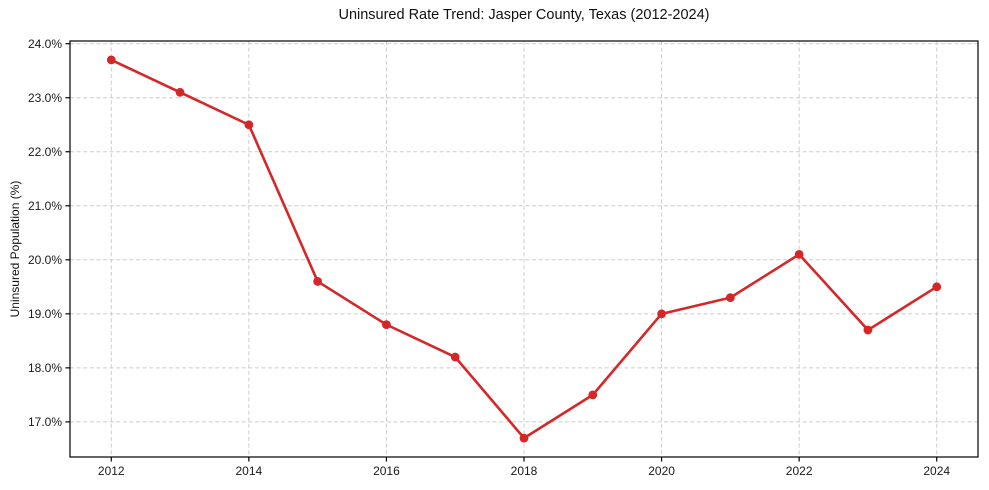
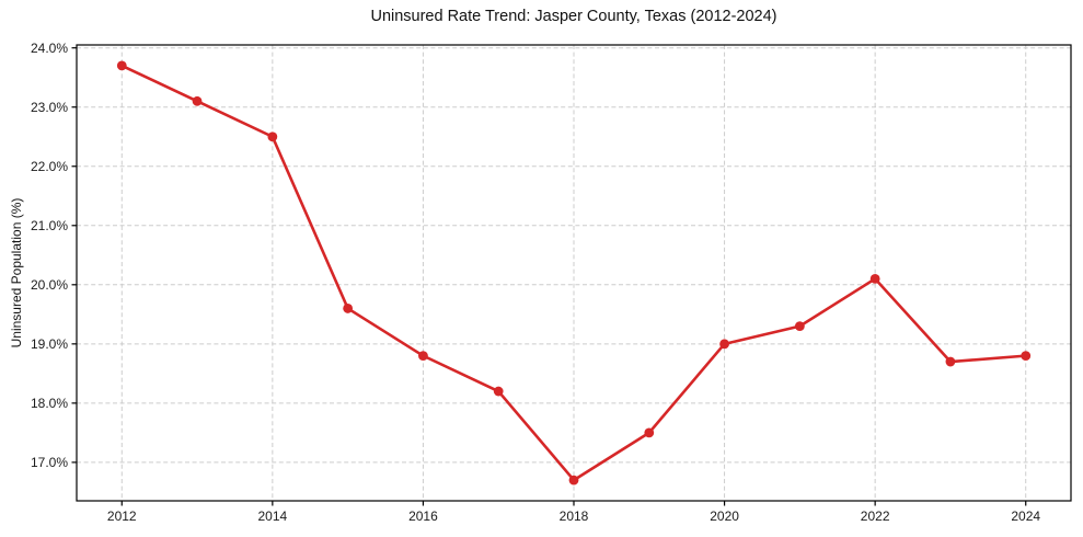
2024: 19.5% -> 18.8%
